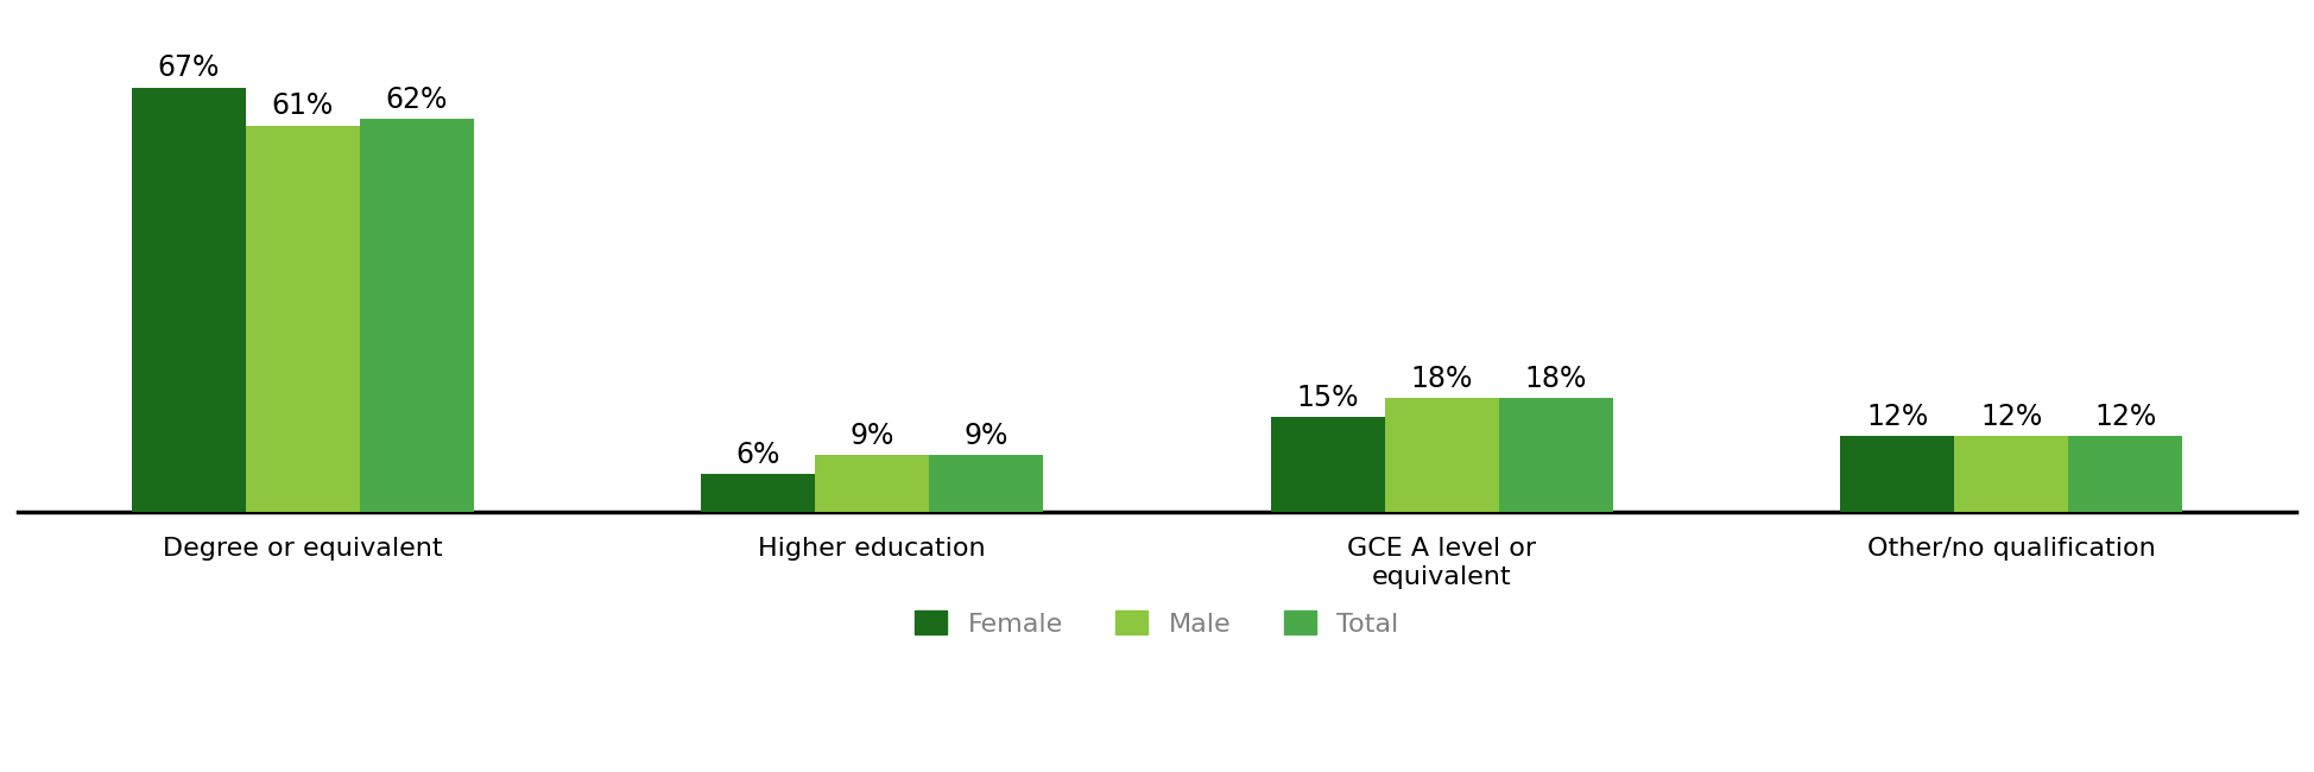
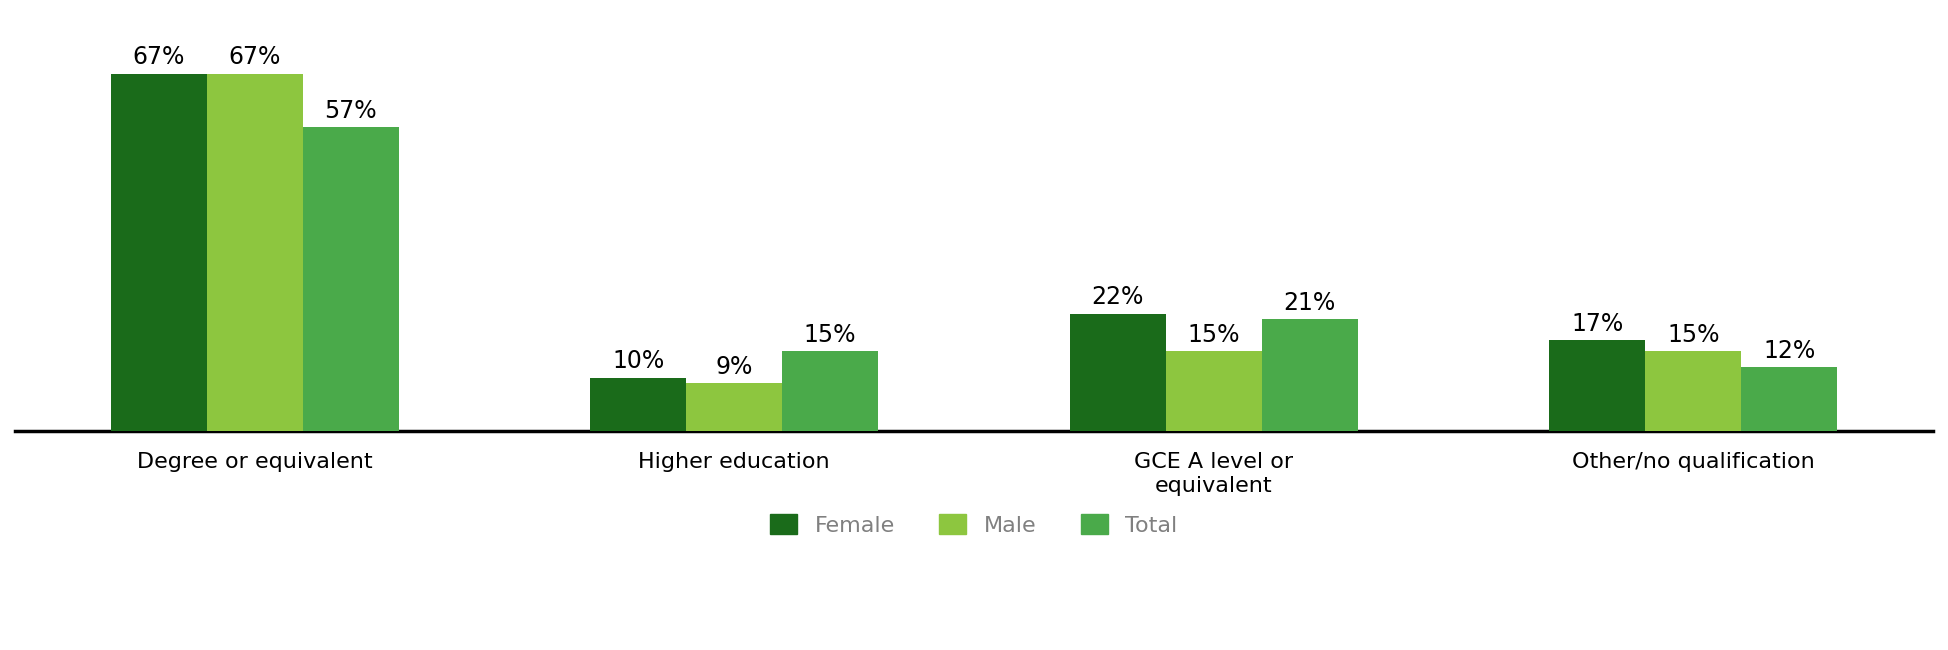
Male/Degree or equivalent: 61% -> 67%
Total/Degree or equivalent: 62% -> 57%
Female/Higher education: 6% -> 10%
Total/Higher education: 9% -> 15%
Female/GCE A level or equivalent: 15% -> 22%
Male/GCE A level or equivalent: 18% -> 15%
Total/GCE A level or equivalent: 18% -> 21%
Female/Other/no qualification: 12% -> 17%
Male/Other/no qualification: 12% -> 15%
